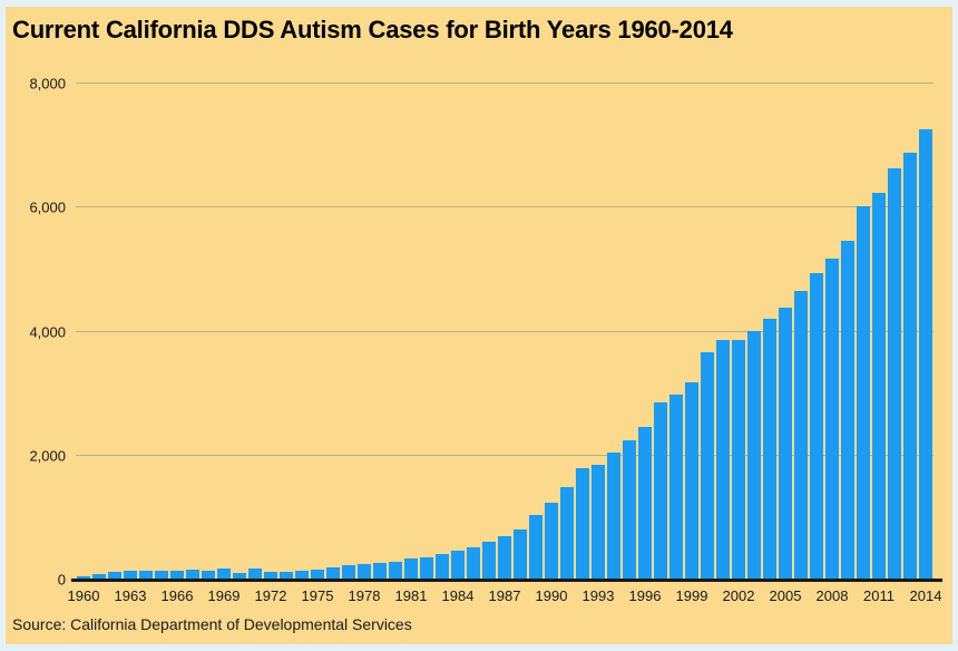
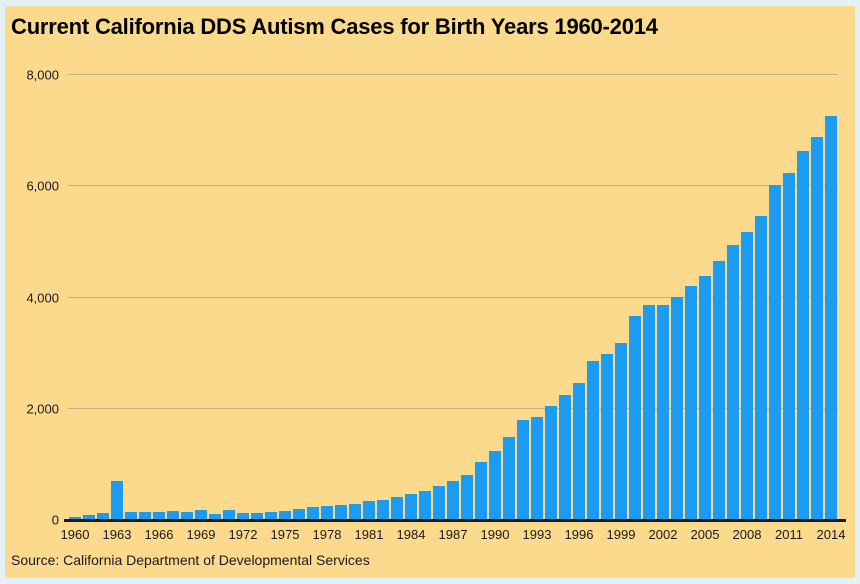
1963: 100 -> 700
